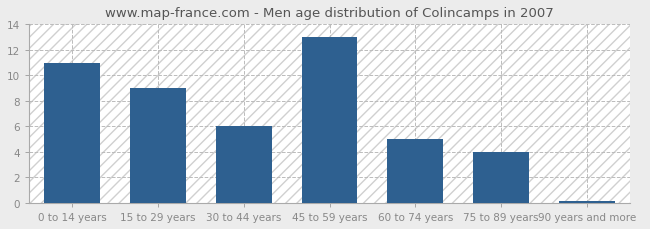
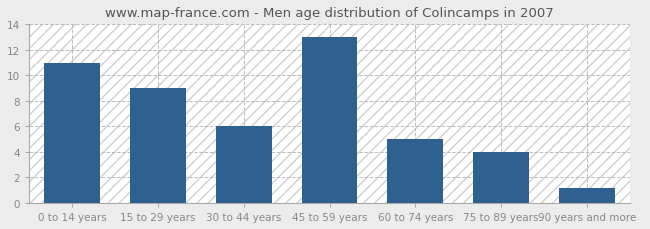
90 years and more: 0.1 -> 1.2
